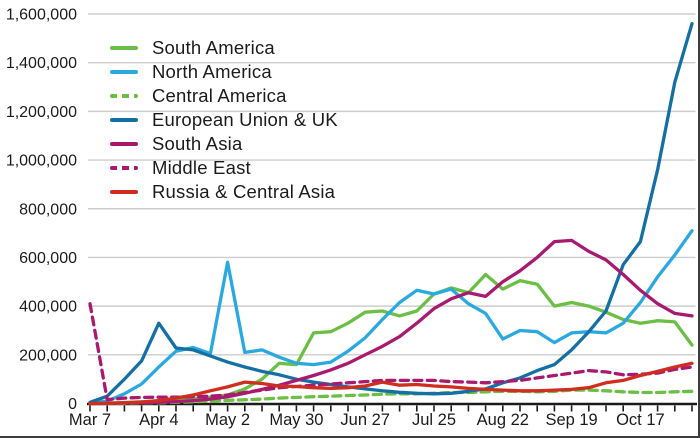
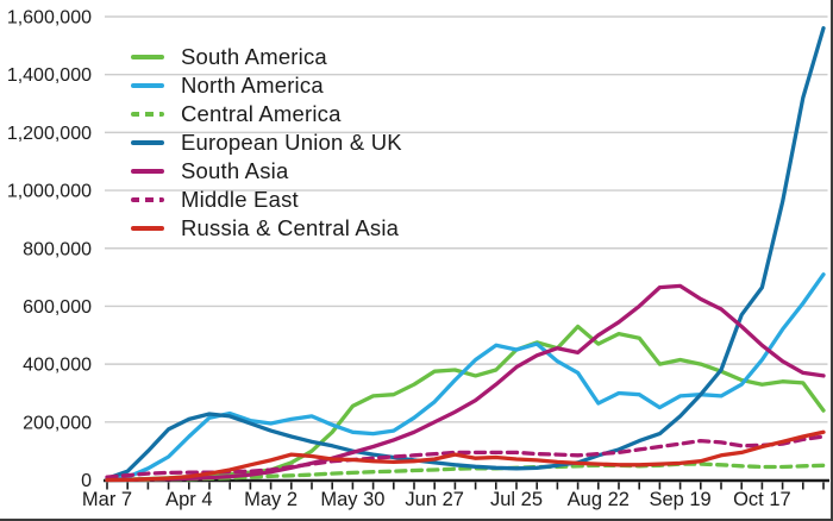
Middle East/Mar 7: 410000 -> 10000
European Union & UK/Apr 4: 330000 -> 210000
North America/May 2: 580000 -> 200000
South America/May 30: 160000 -> 260000
